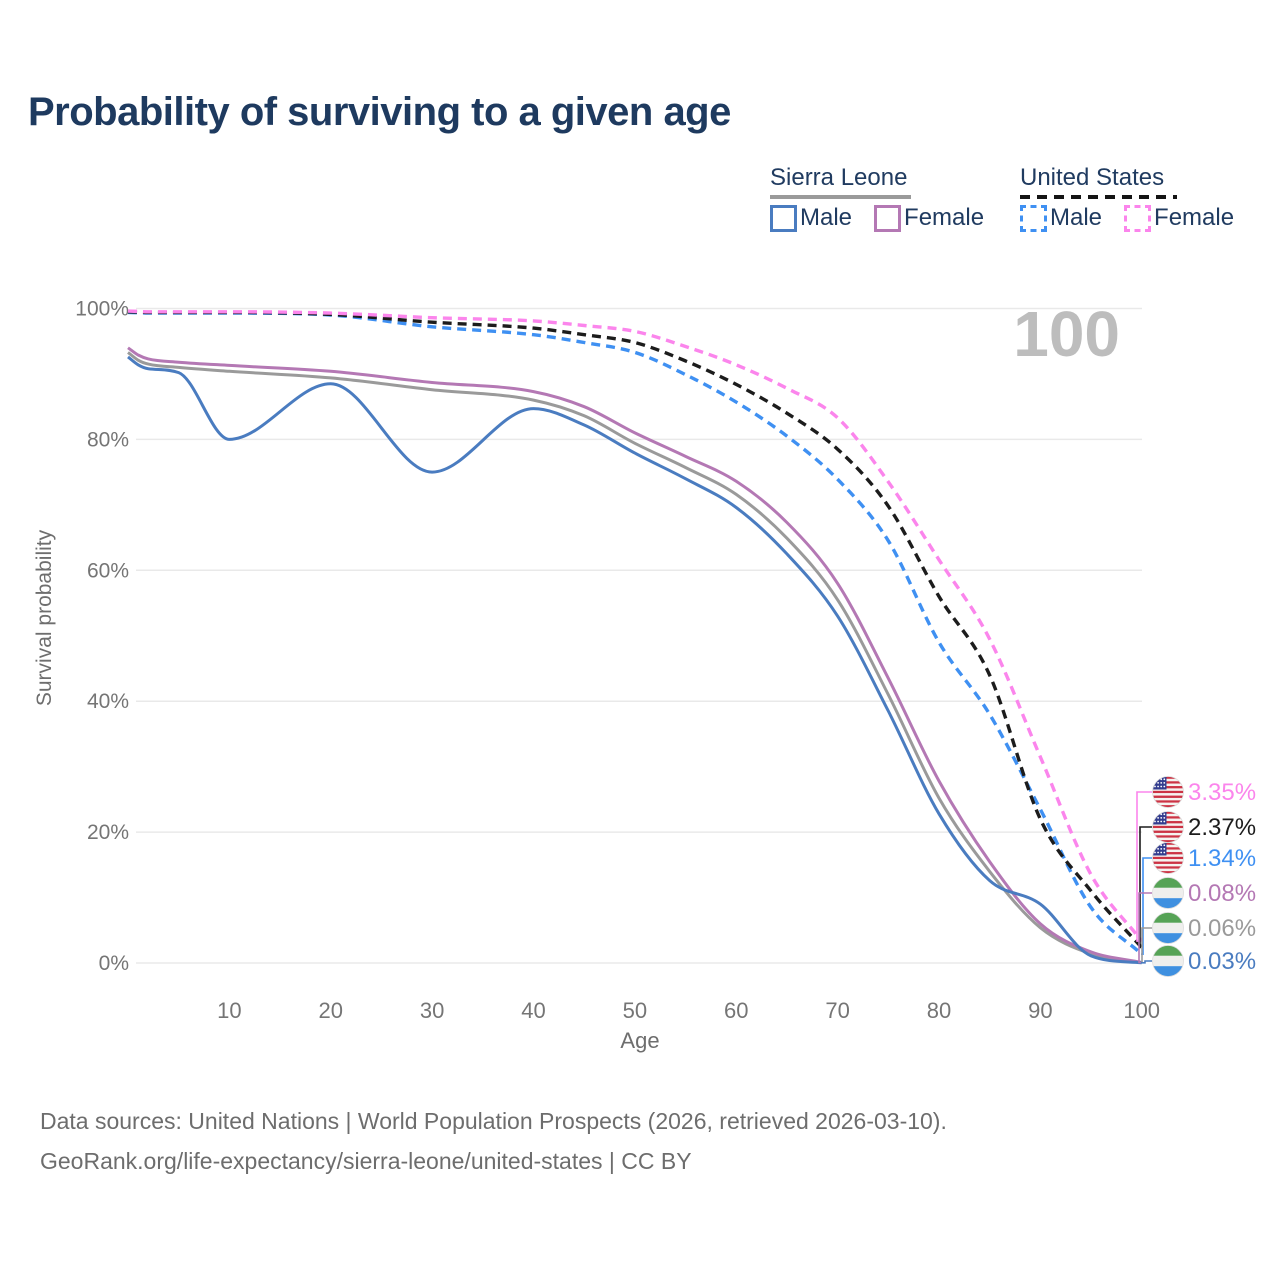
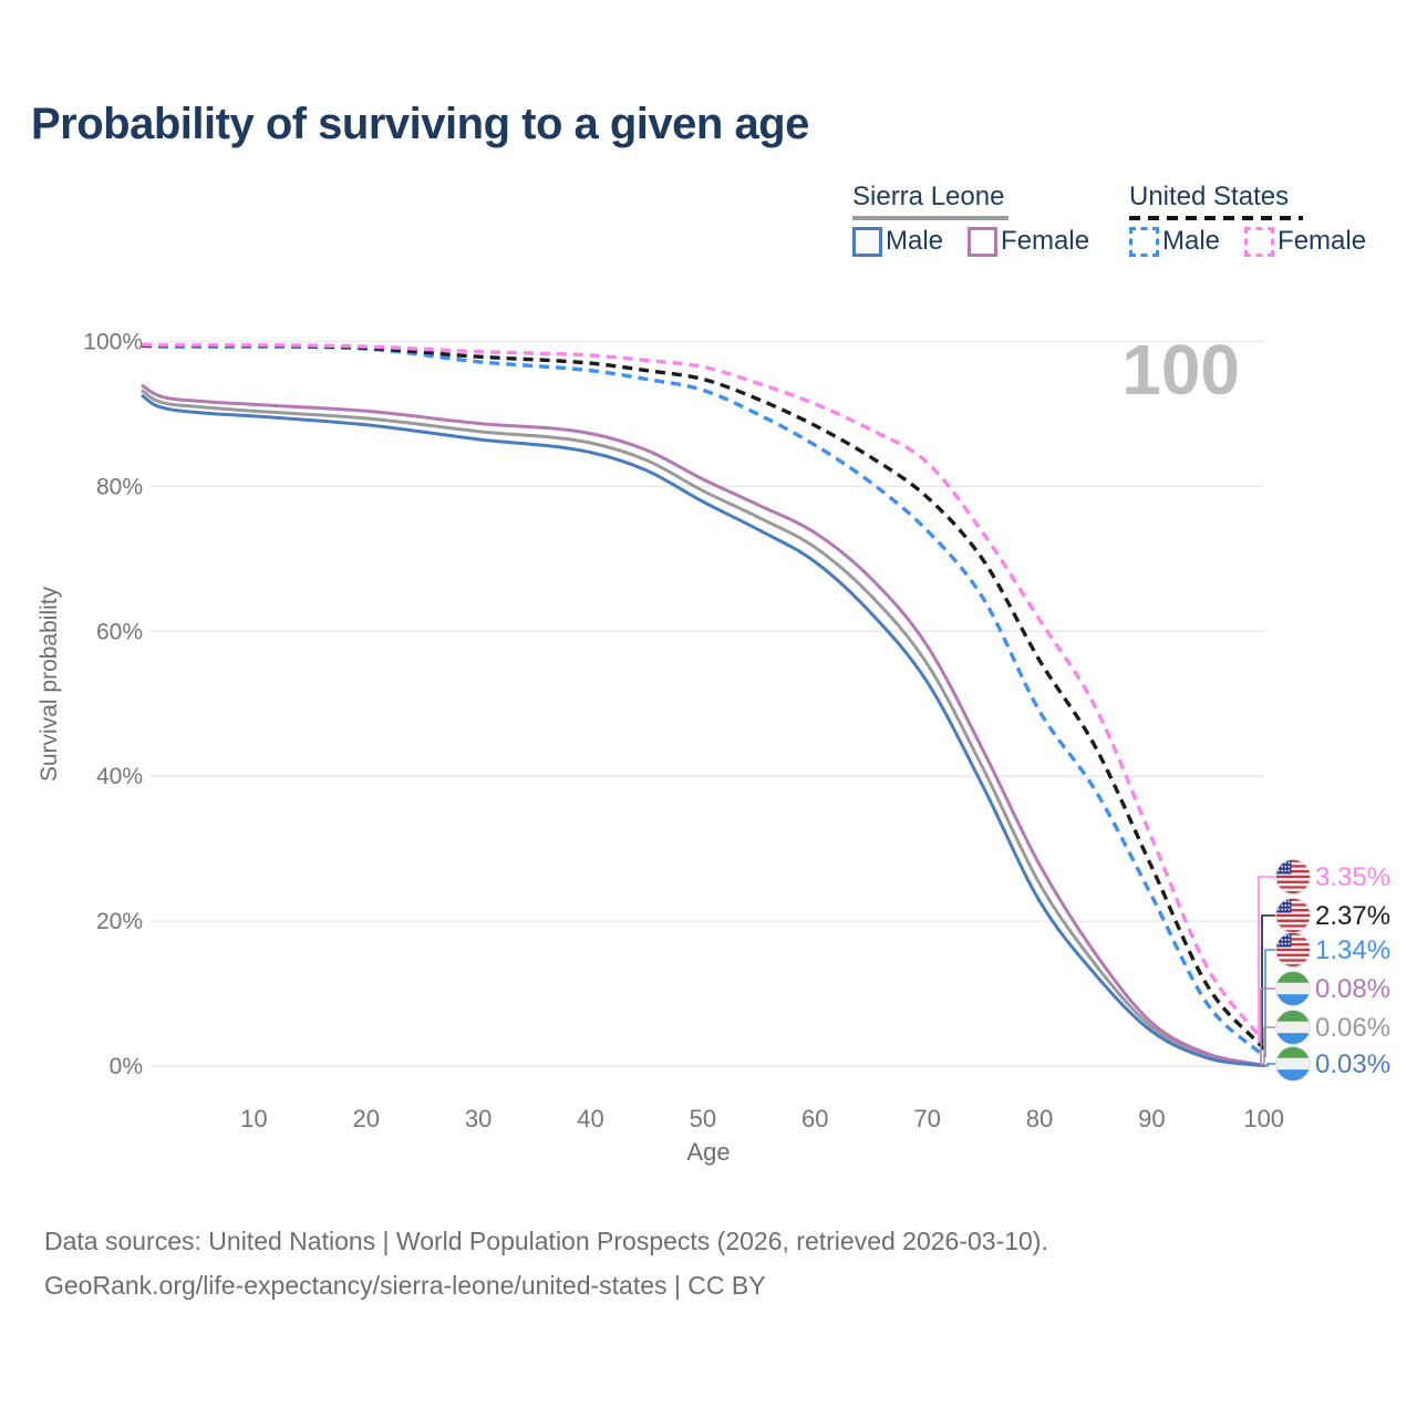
Sierra Leone Male/10: 80% -> 90%
Sierra Leone Male/30: 75% -> 86%
Sierra Leone Male/90: 9% -> 5%
United States/90: 22% -> 28%
